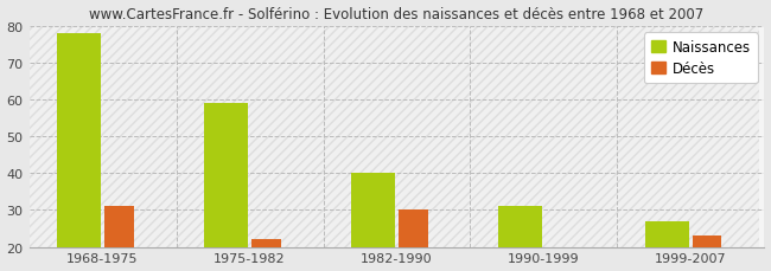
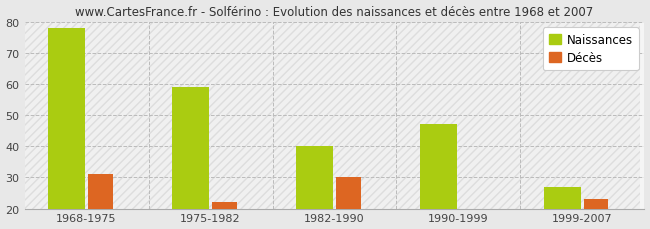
Naissances/1990-1999: 31 -> 47
